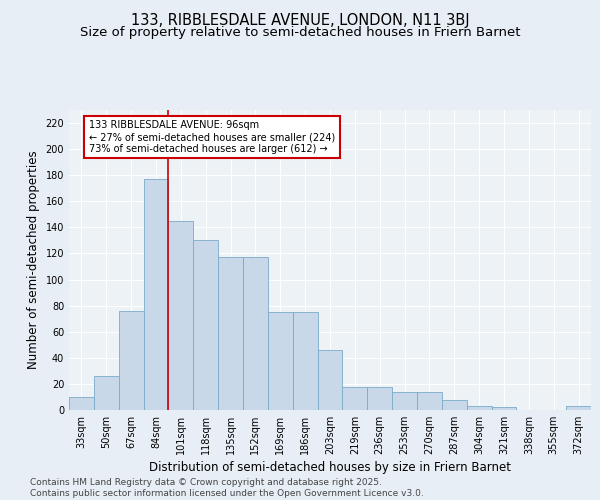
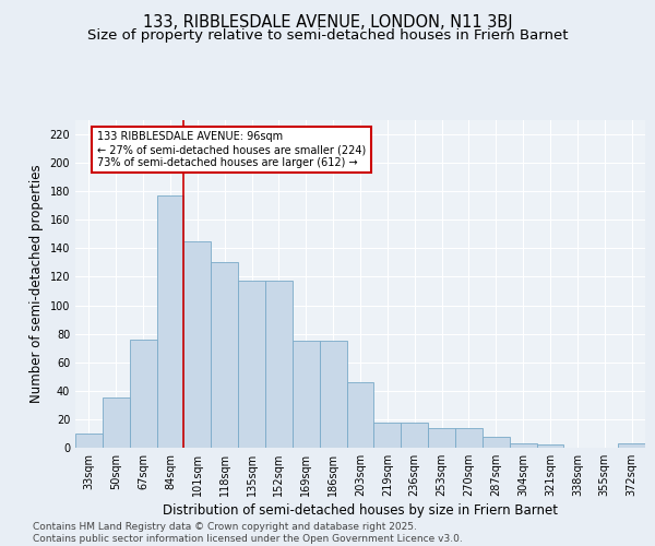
50sqm: 26 -> 35
